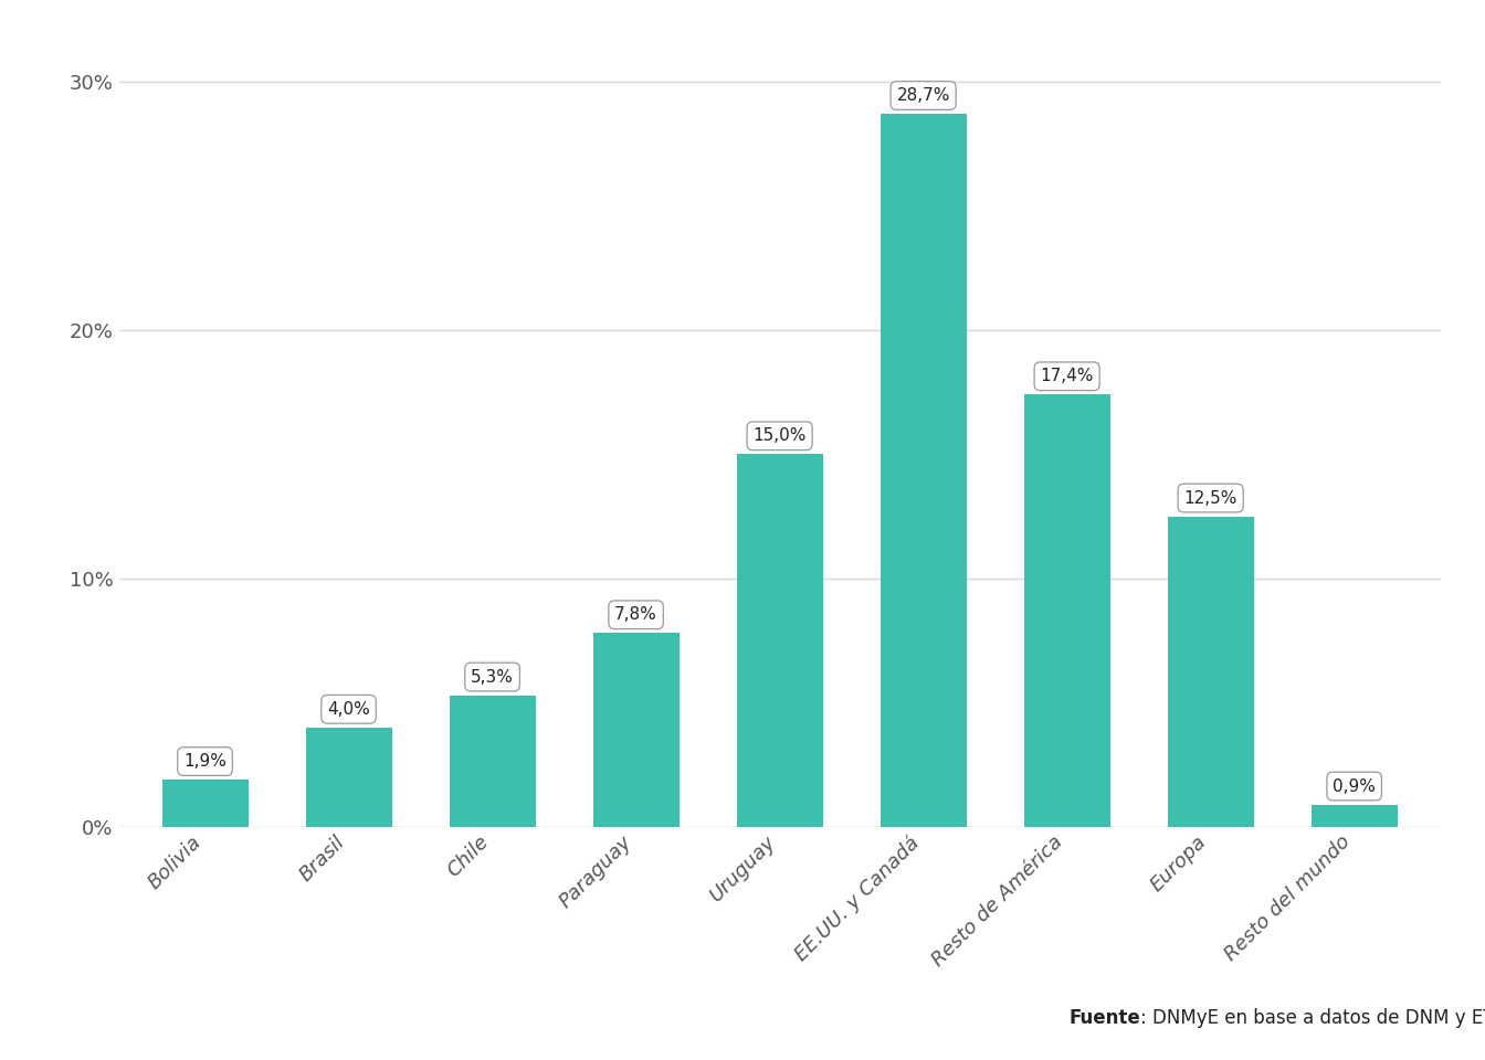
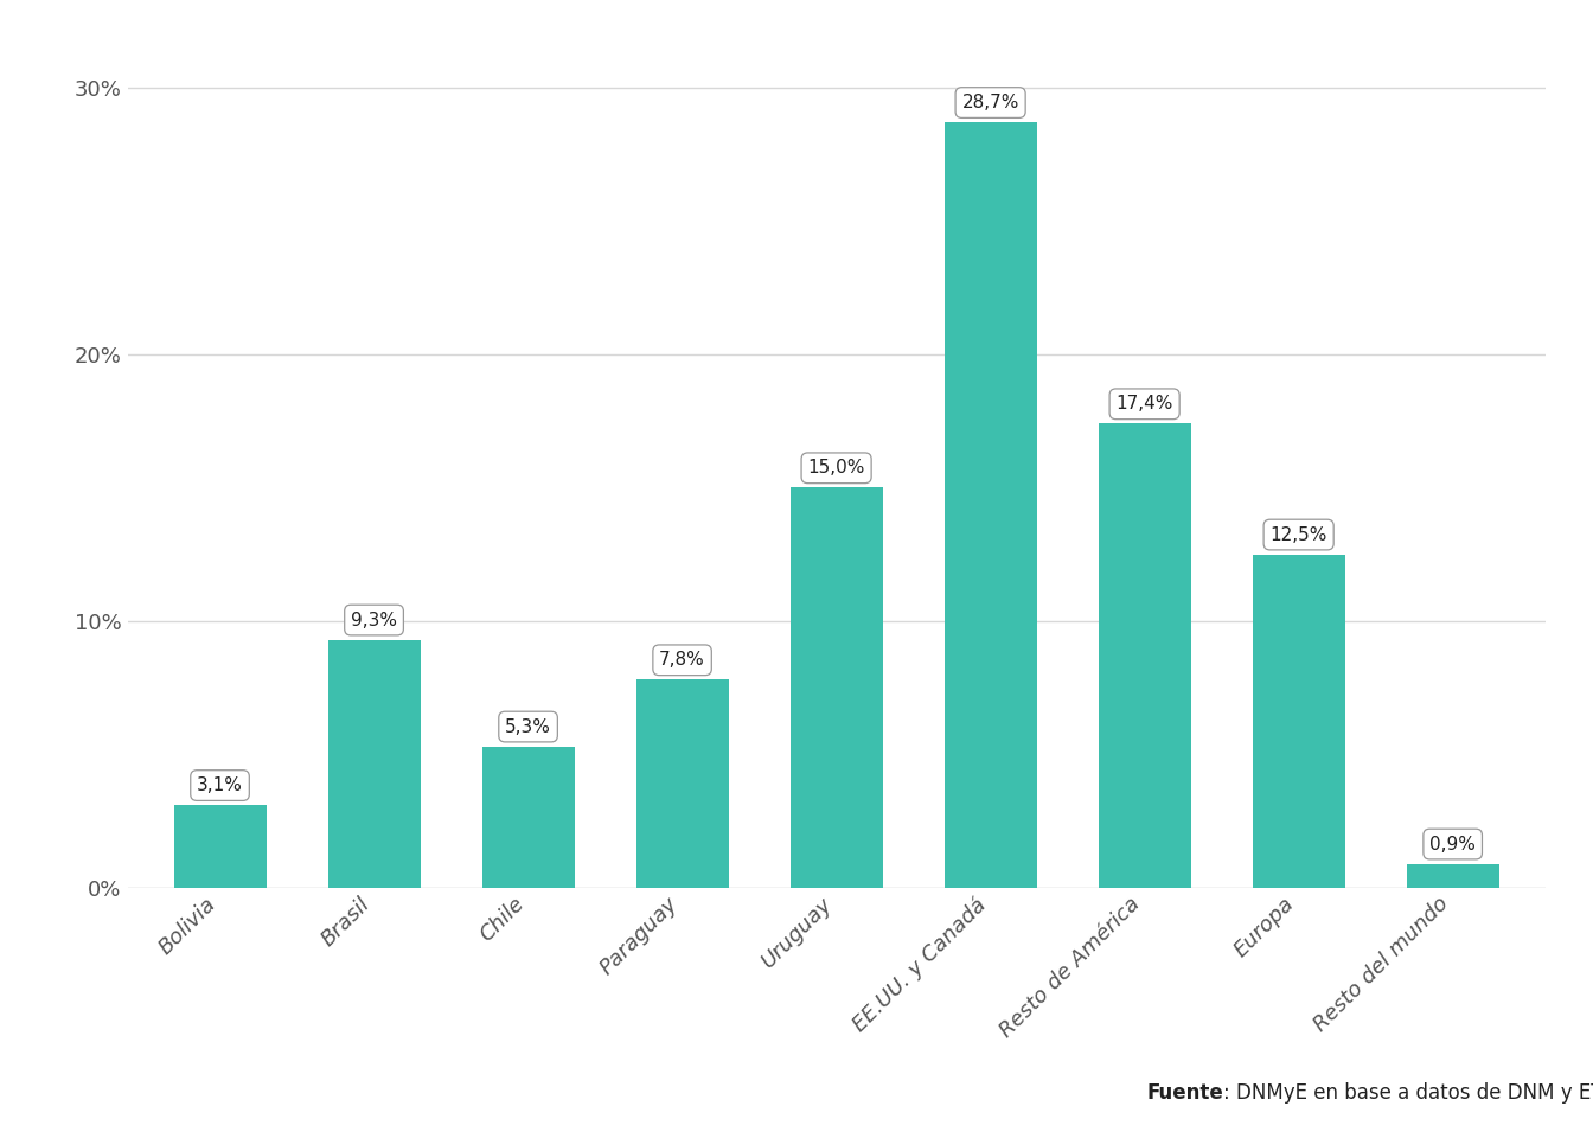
Bolivia: 1,9% -> 3,1%
Brasil: 4,0% -> 9,3%
